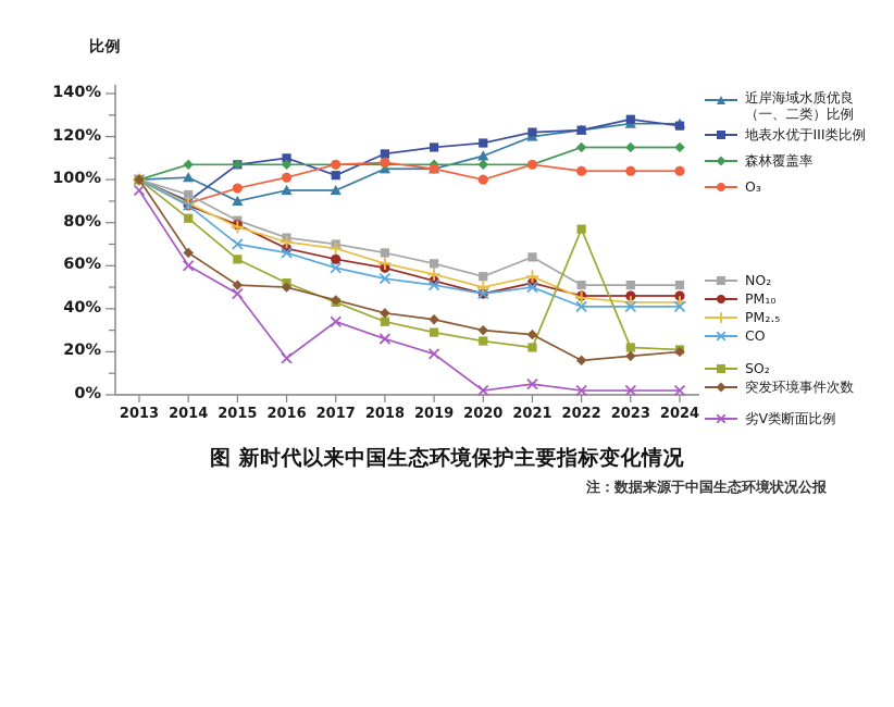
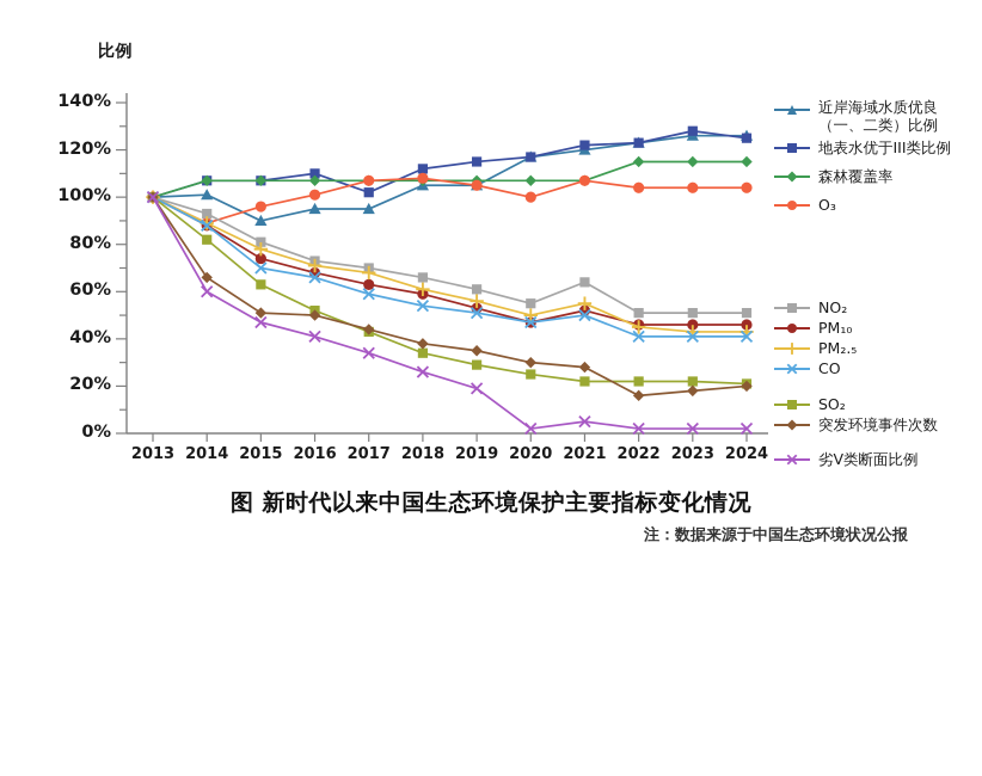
劣Ⅴ类断面比例/2013: 95% -> 100%
地表水优于III类比例/2014: 90% -> 107%
PM₁₀/2015: 79% -> 74%
劣Ⅴ类断面比例/2016: 17% -> 41%
近岸海域水质优良（一、二类）比例/2020: 111% -> 117%
SO₂/2022: 77% -> 22%
